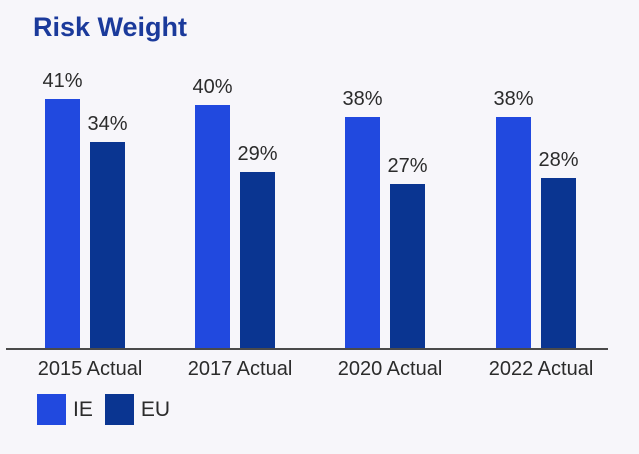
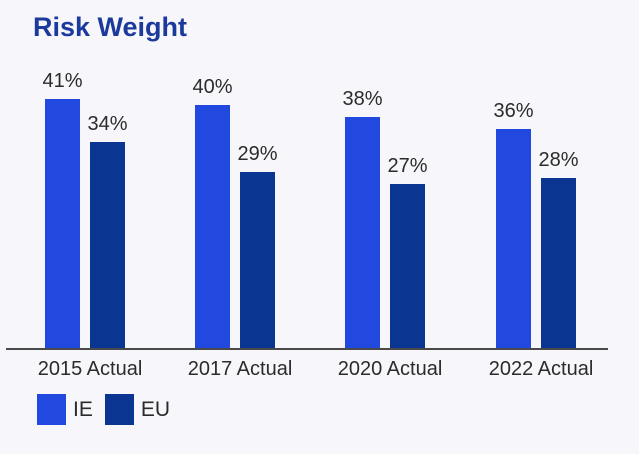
IE/2022 Actual: 38% -> 36%
